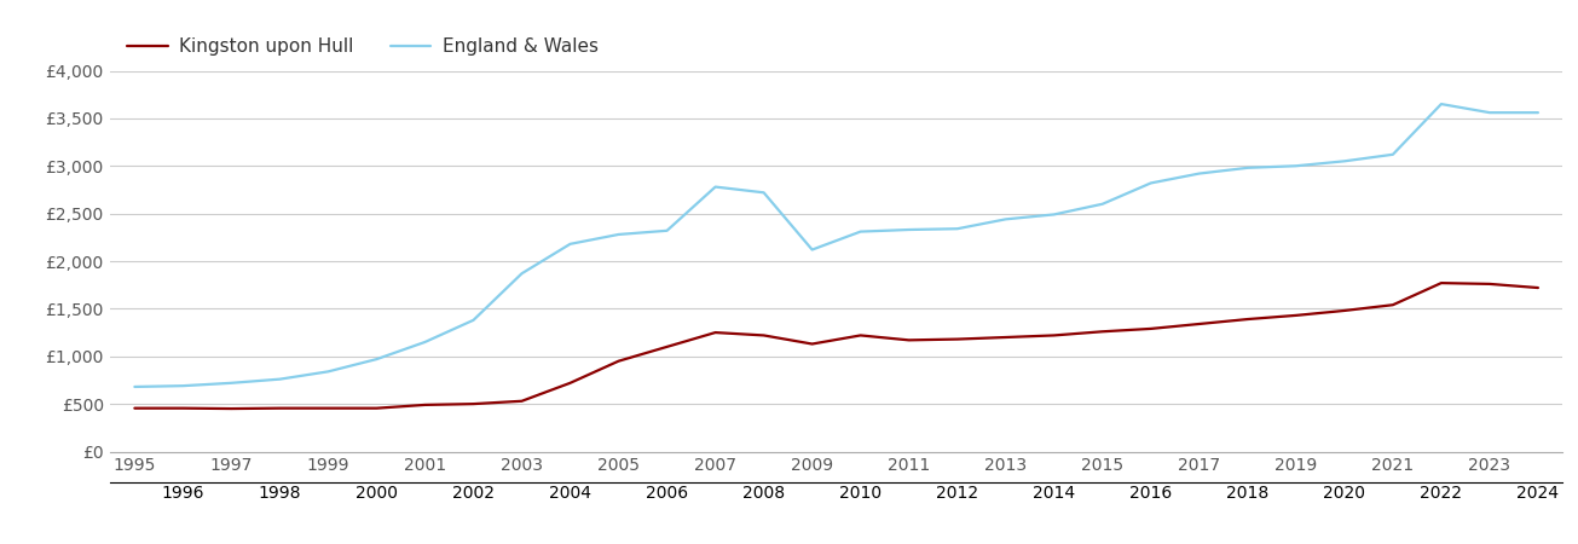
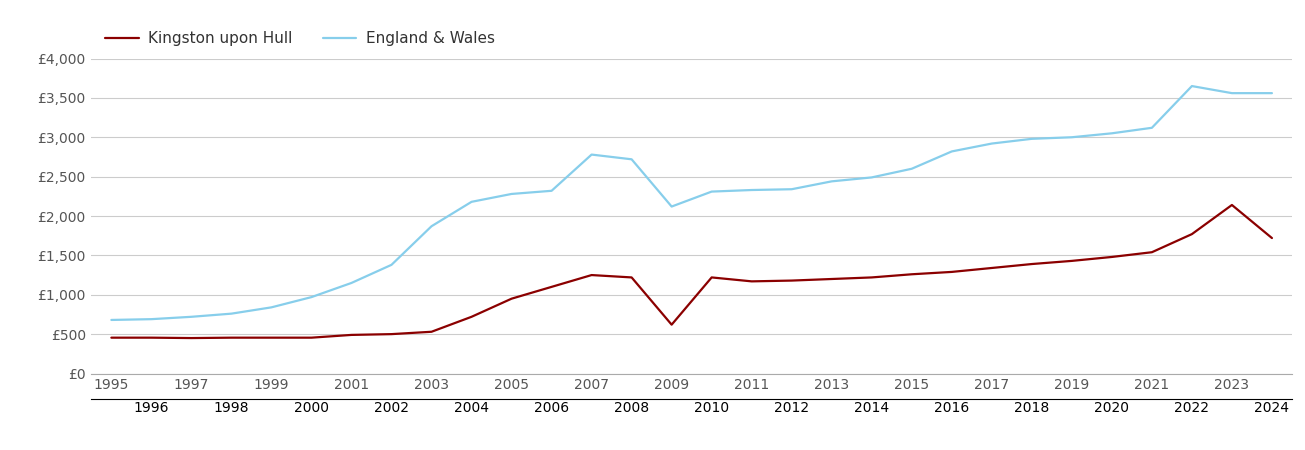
Kingston upon Hull/2009: £1,130 -> £620
Kingston upon Hull/2023: £1,760 -> £2,140
